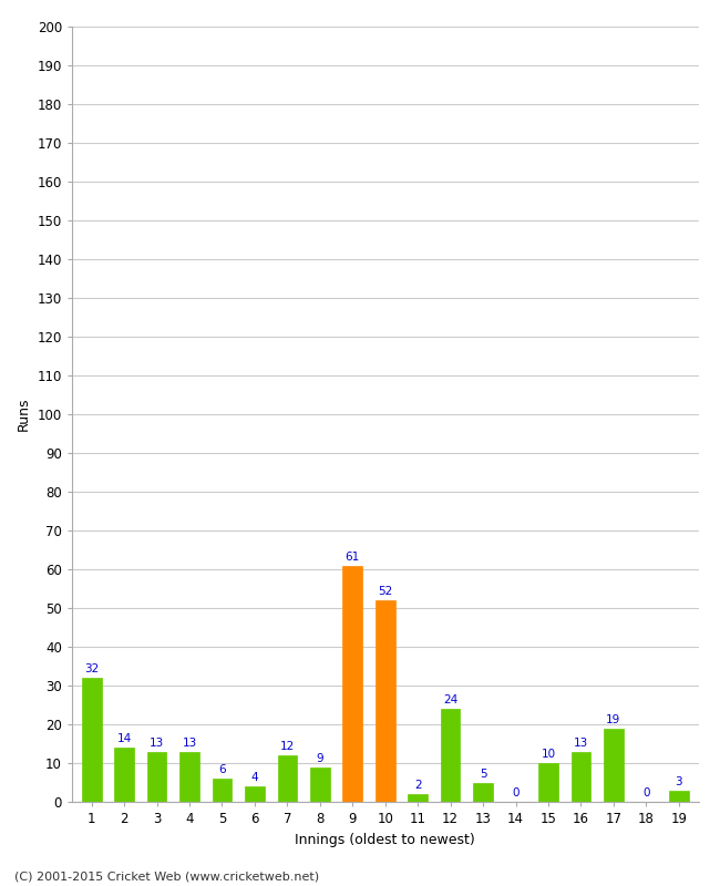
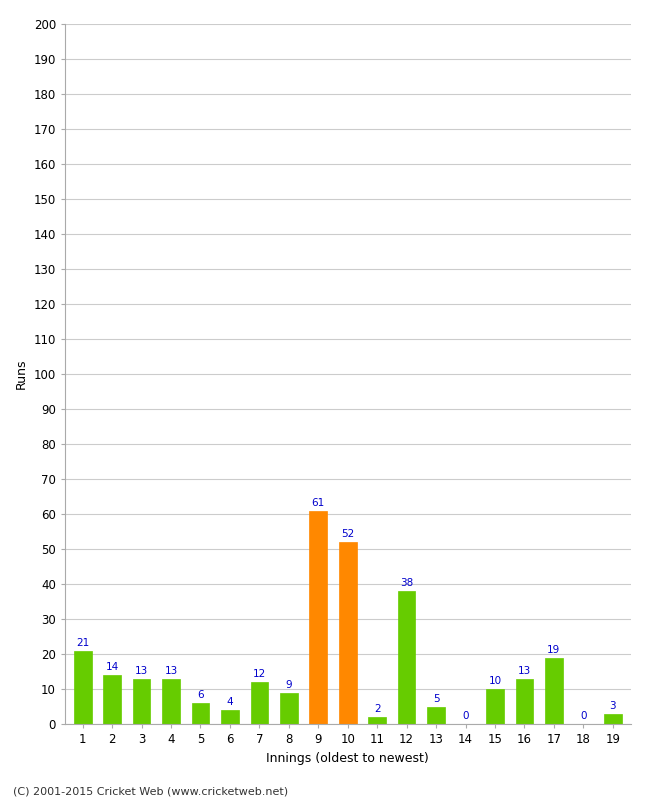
1: 32 -> 21
12: 24 -> 38
